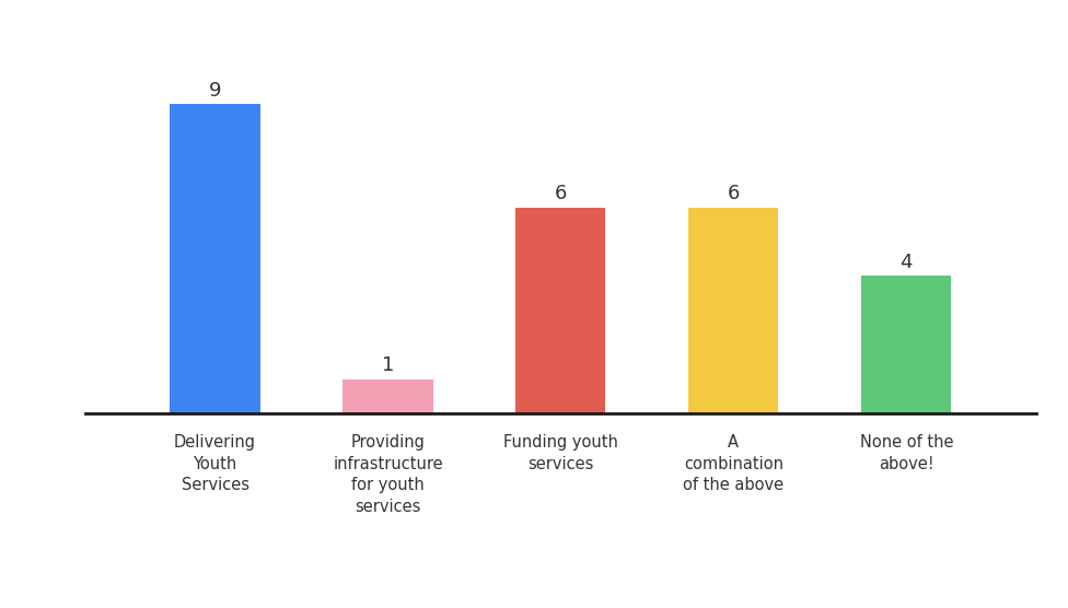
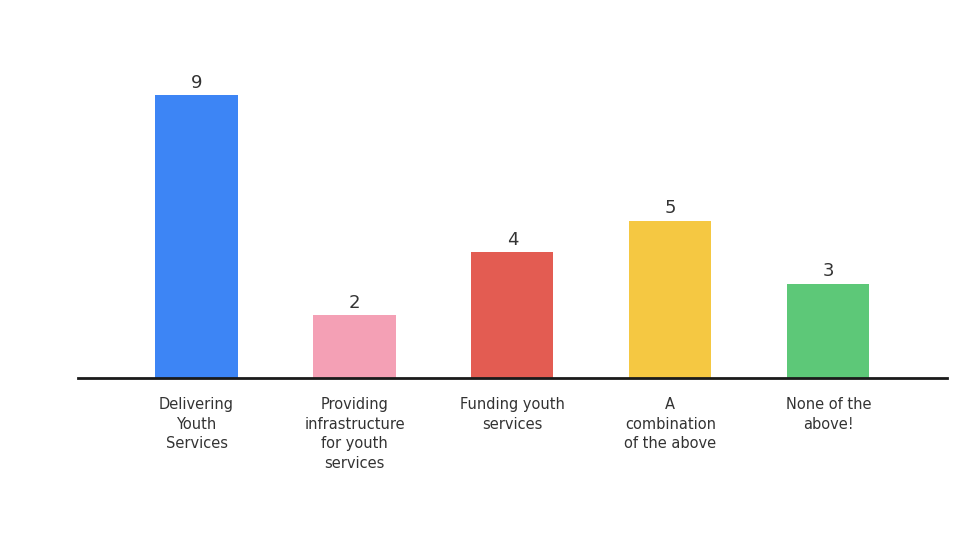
Providing infrastructure for youth services: 1 -> 2
Funding youth services: 6 -> 4
A combination of the above: 6 -> 5
None of the above!: 4 -> 3
